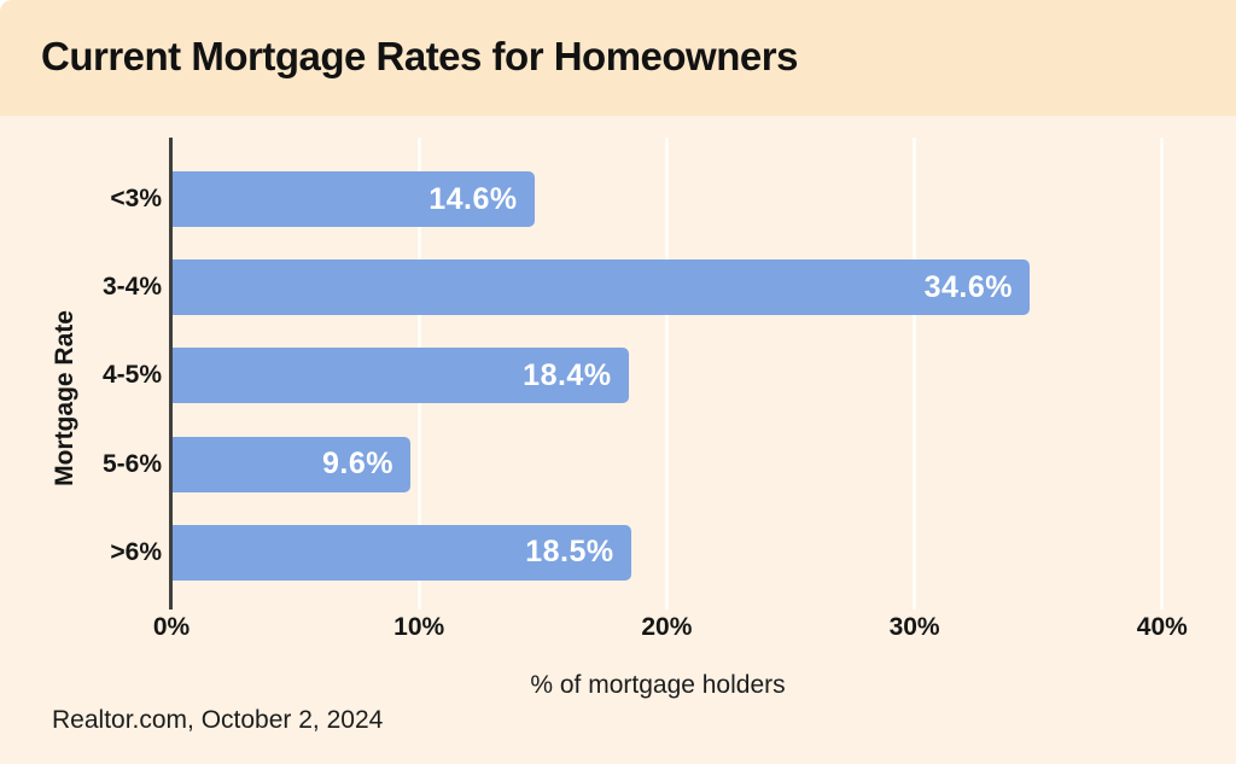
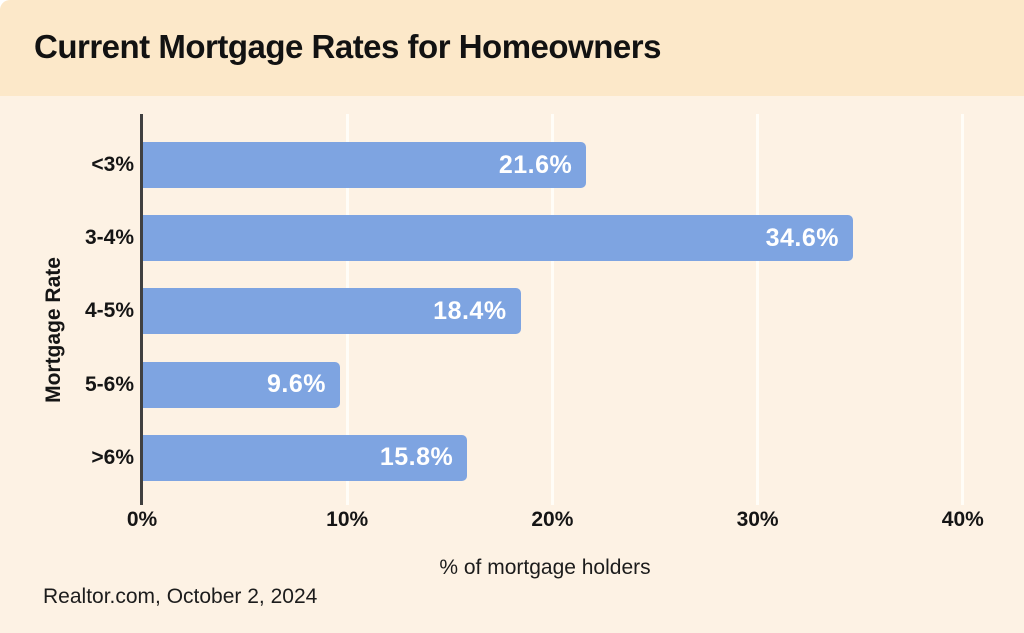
<3%: 14.6% -> 21.6%
>6%: 18.5% -> 15.8%
